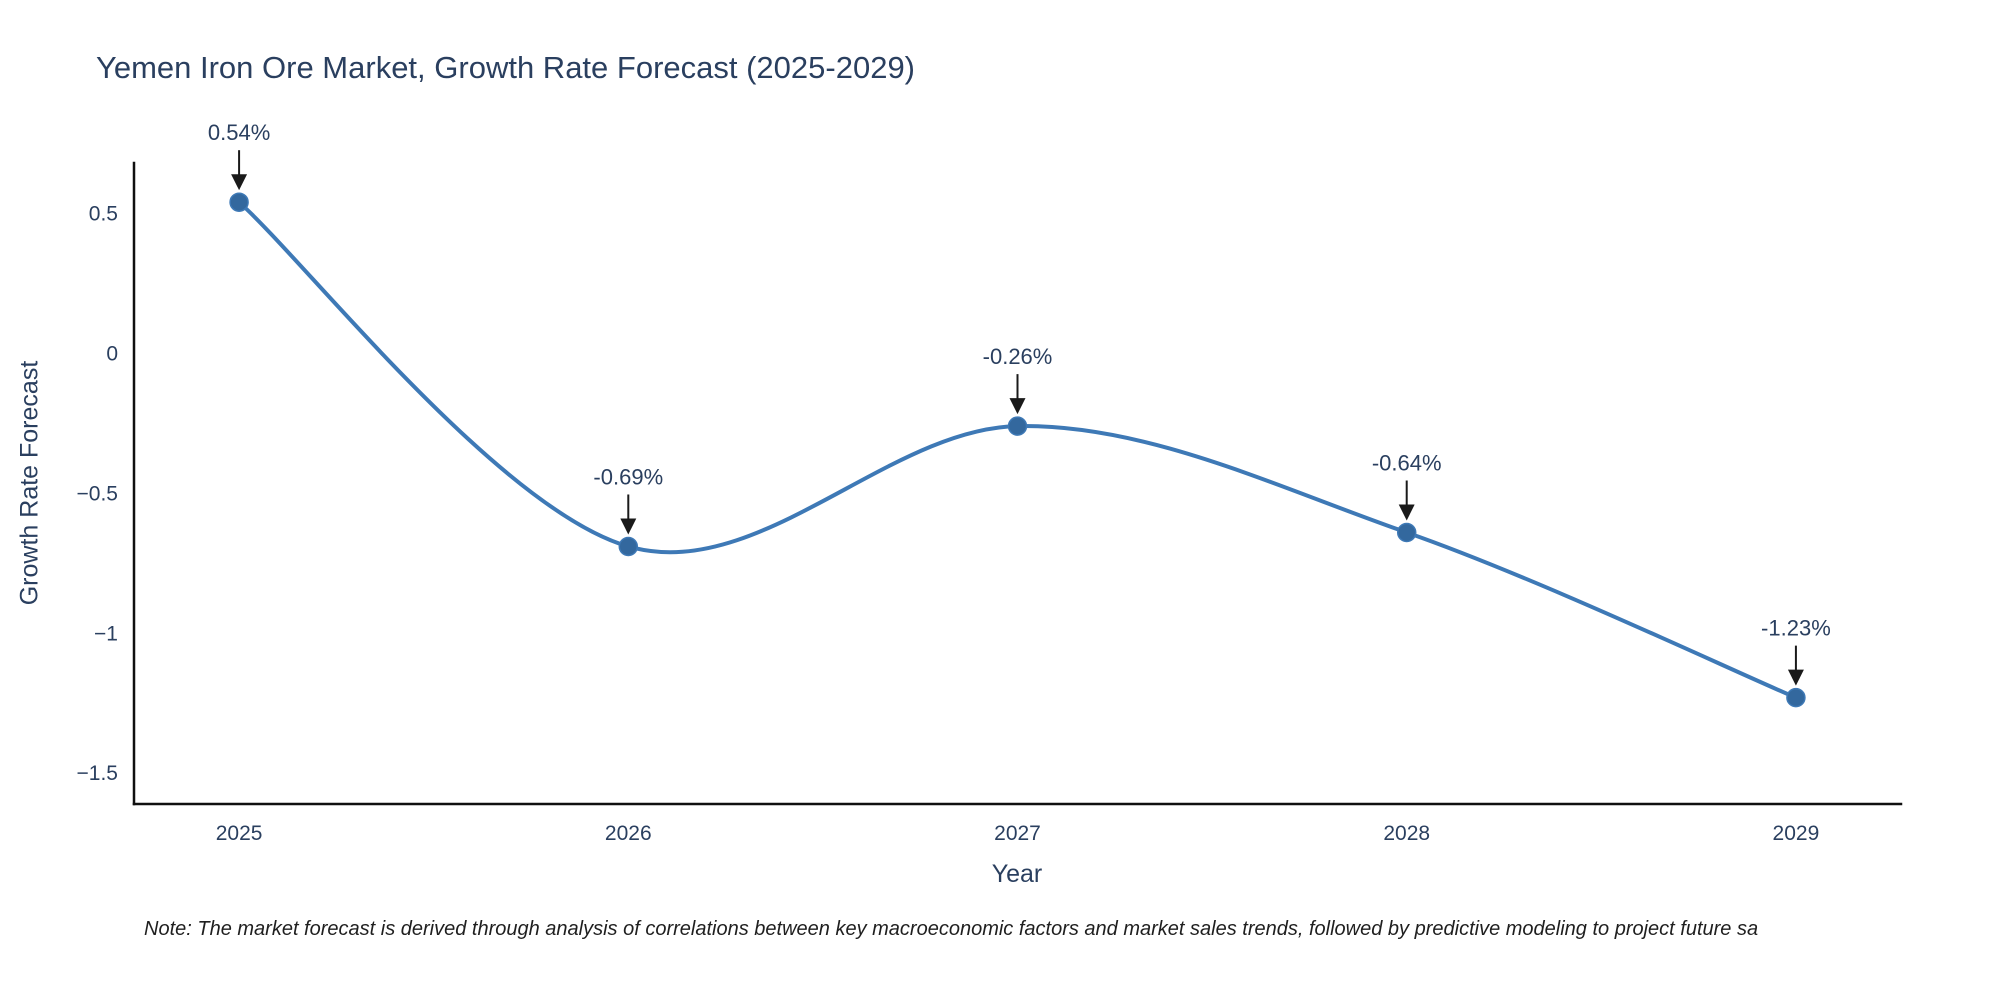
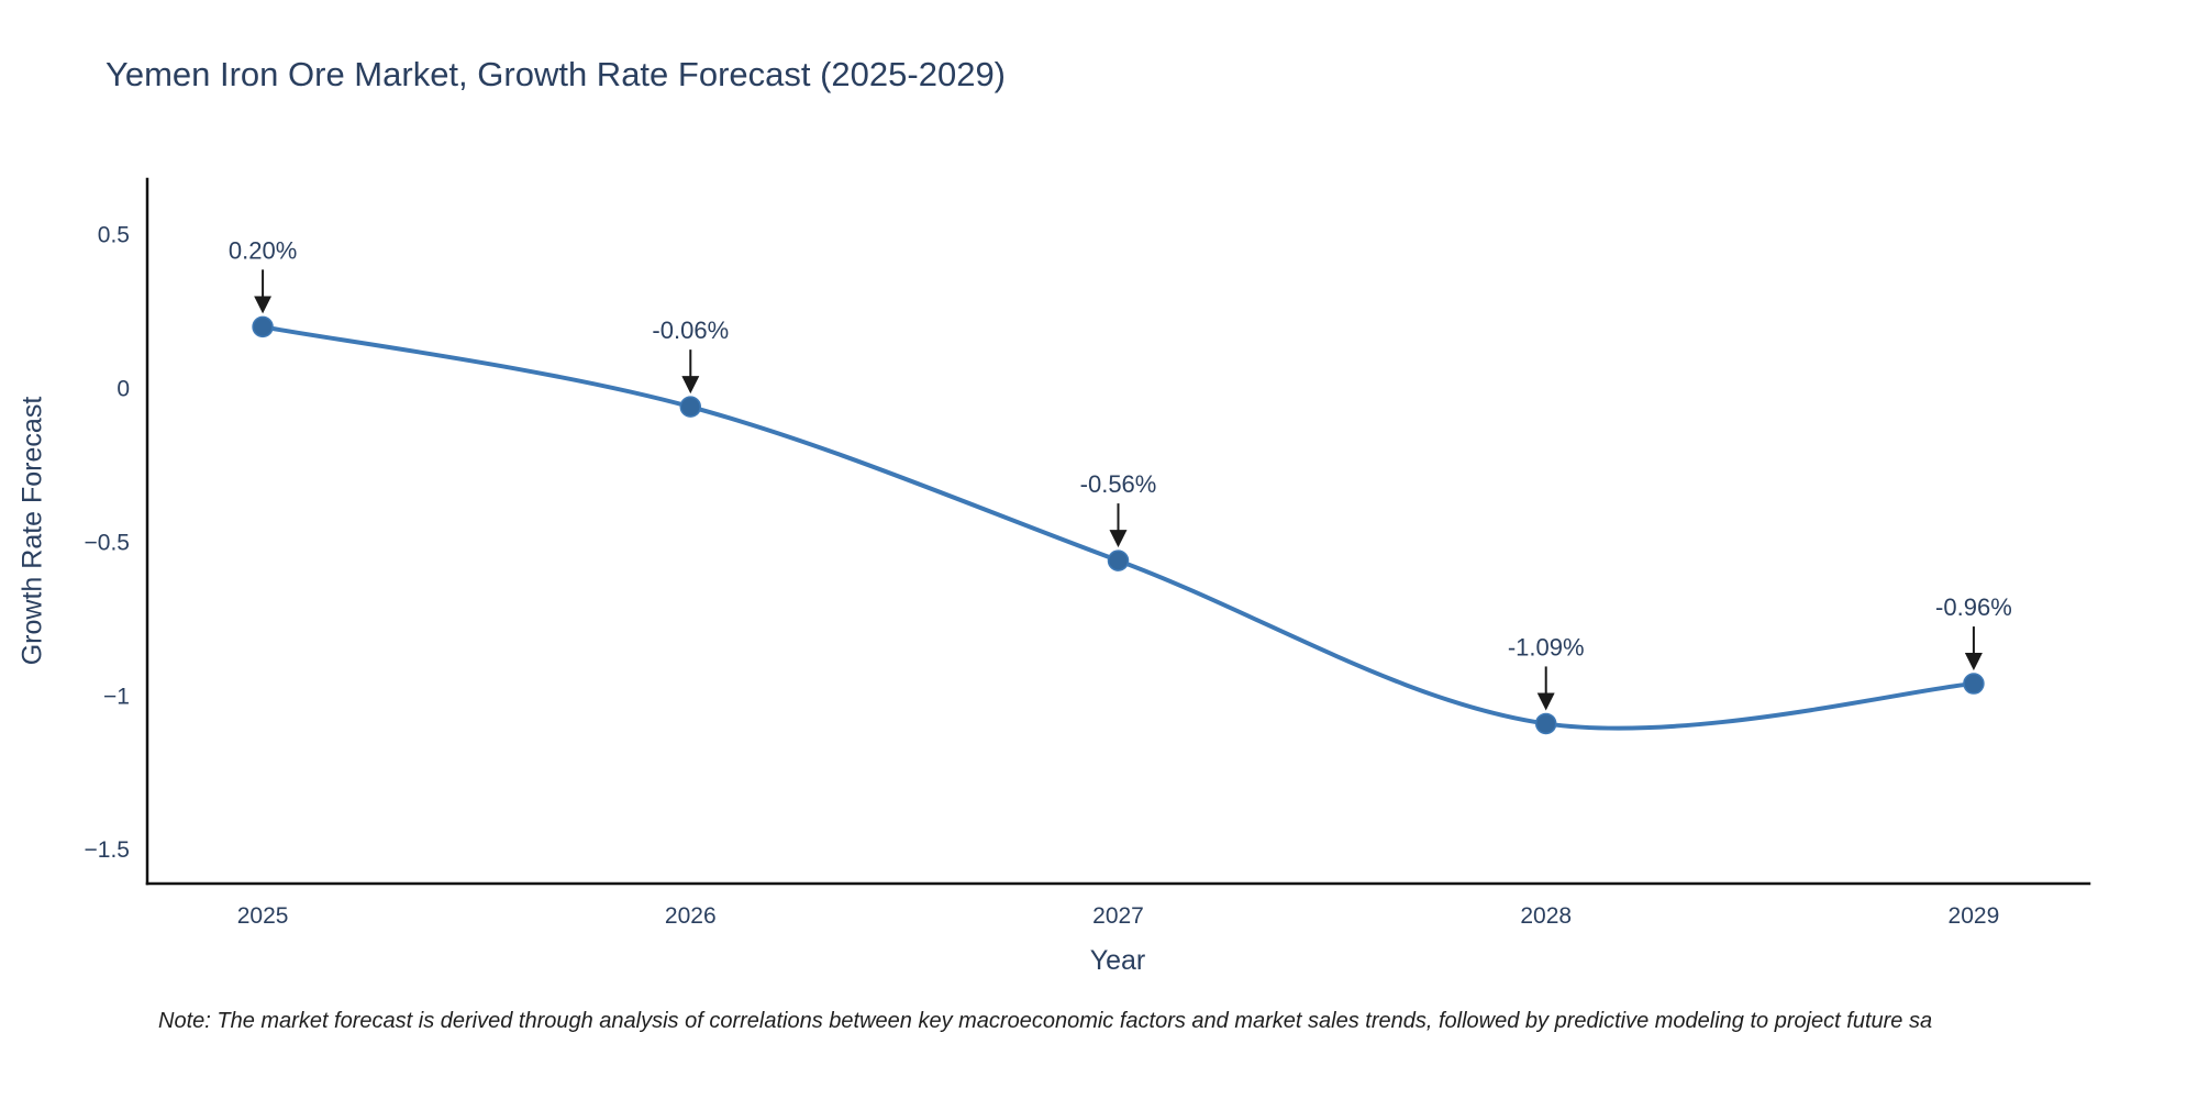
2025: 0.54% -> 0.20%
2026: -0.69% -> -0.06%
2027: -0.26% -> -0.56%
2028: -0.64% -> -1.09%
2029: -1.23% -> -0.96%
